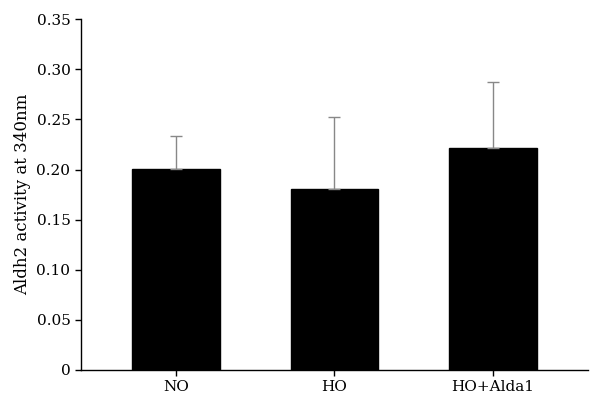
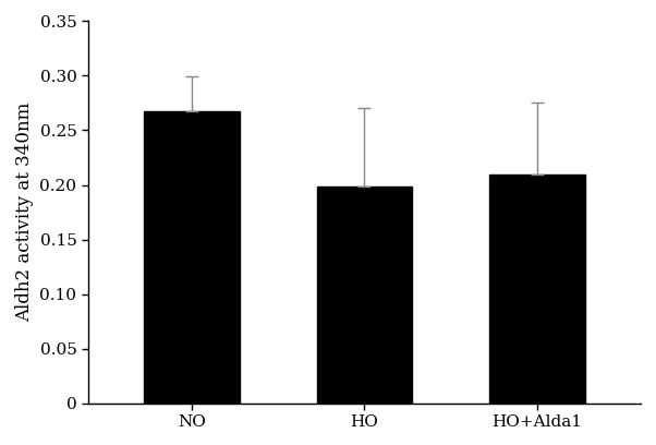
NO: 0.201 -> 0.267
HO: 0.181 -> 0.199
HO+Alda1: 0.222 -> 0.210
